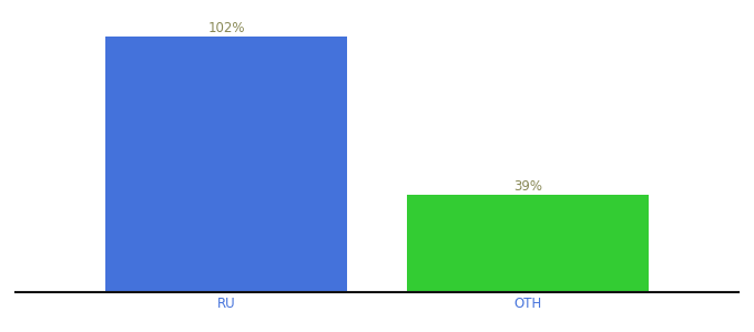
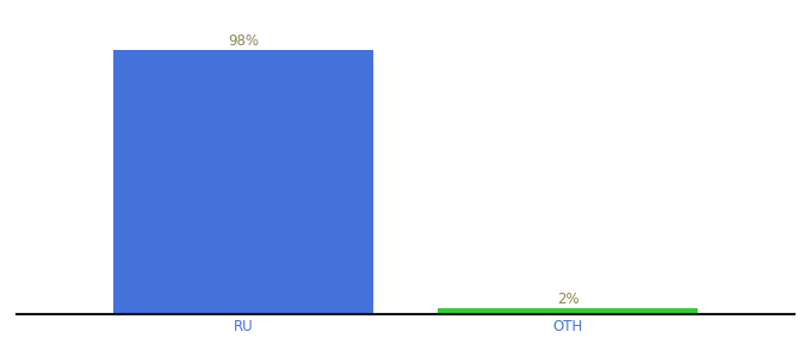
RU: 102% -> 98%
OTH: 39% -> 2%
